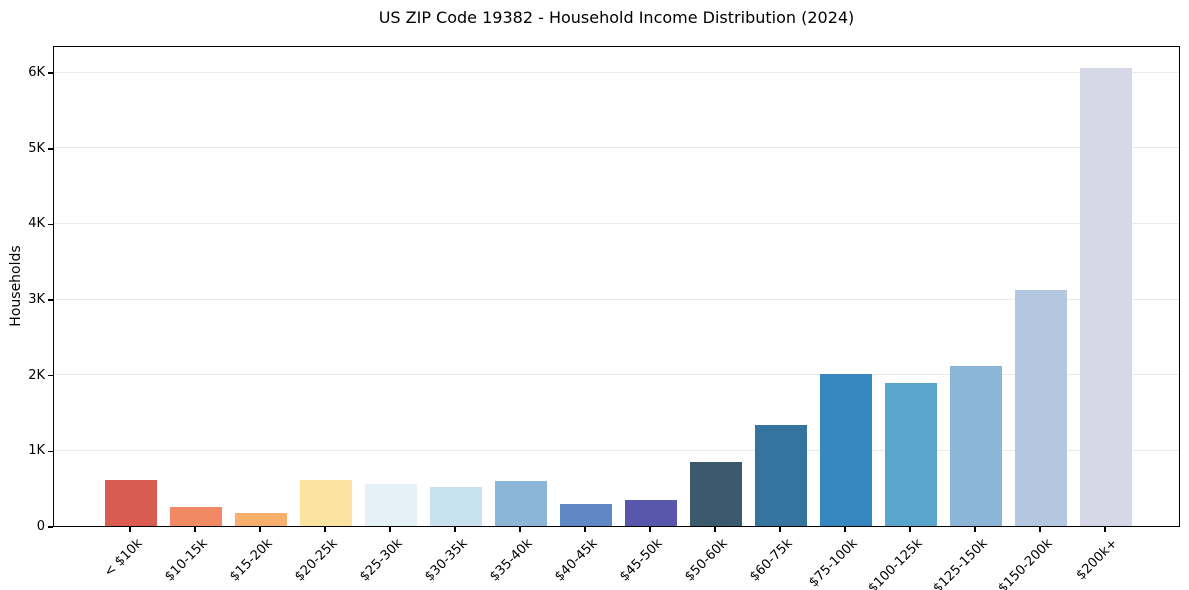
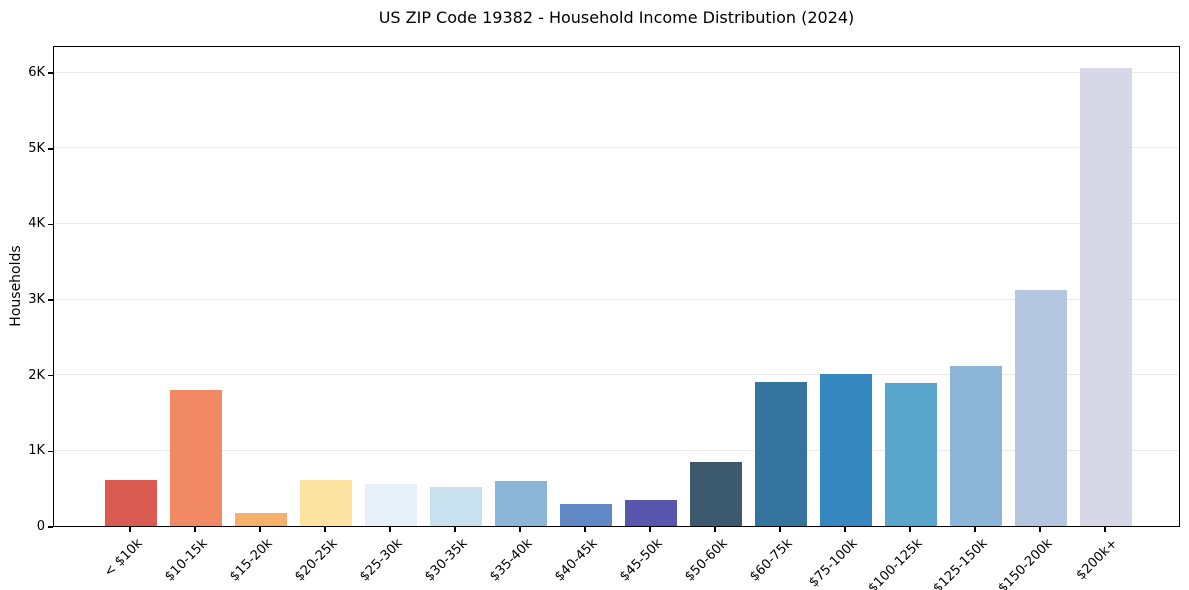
$10-15k: 0.2K -> 1.8K
$60-75k: 1.3K -> 1.9K
